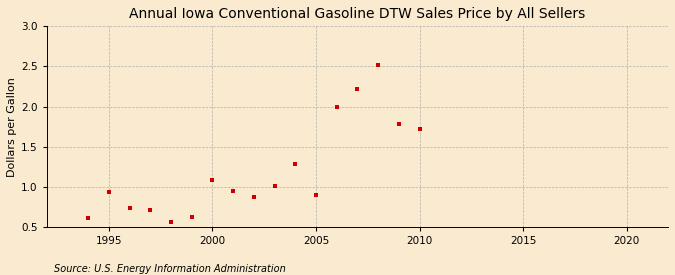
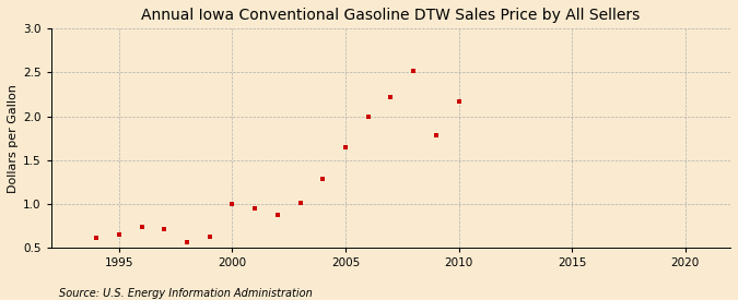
1995: 0.94 -> 0.65
2000: 1.08 -> 1.00
2005: 0.90 -> 1.65
2010: 1.72 -> 2.17
